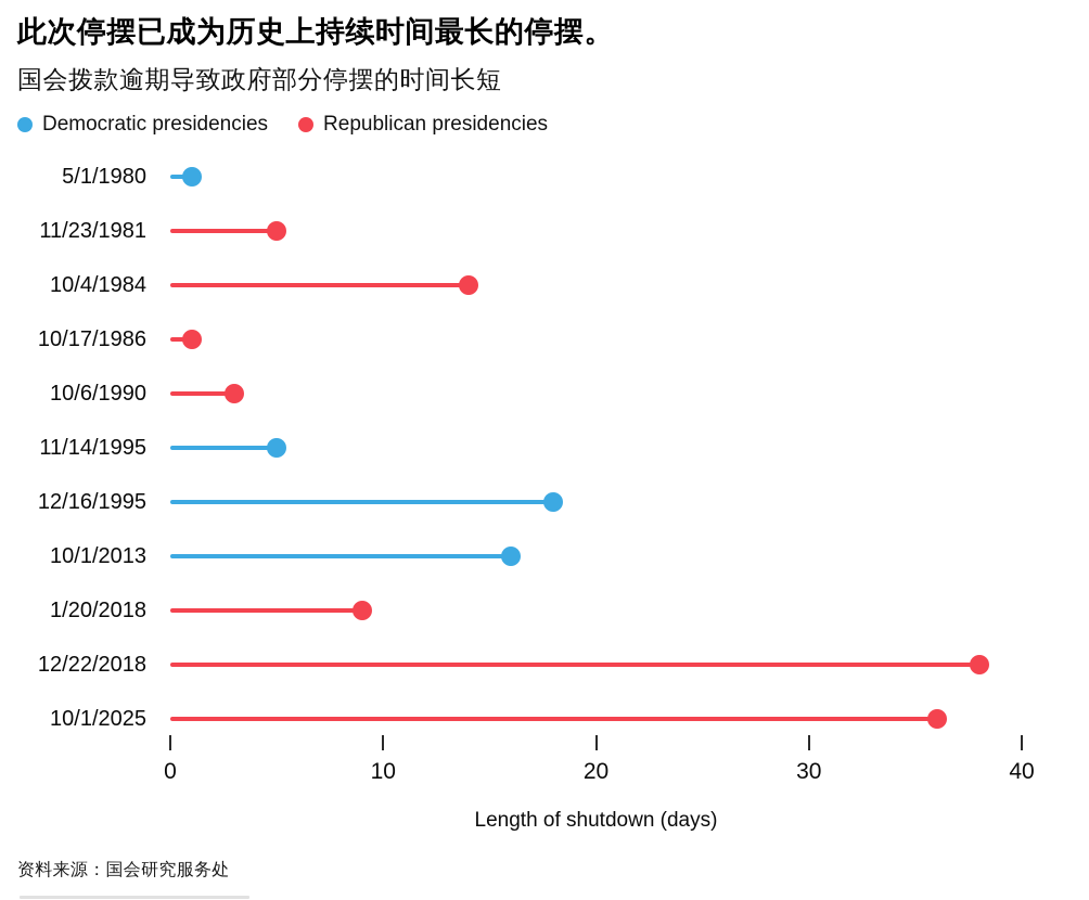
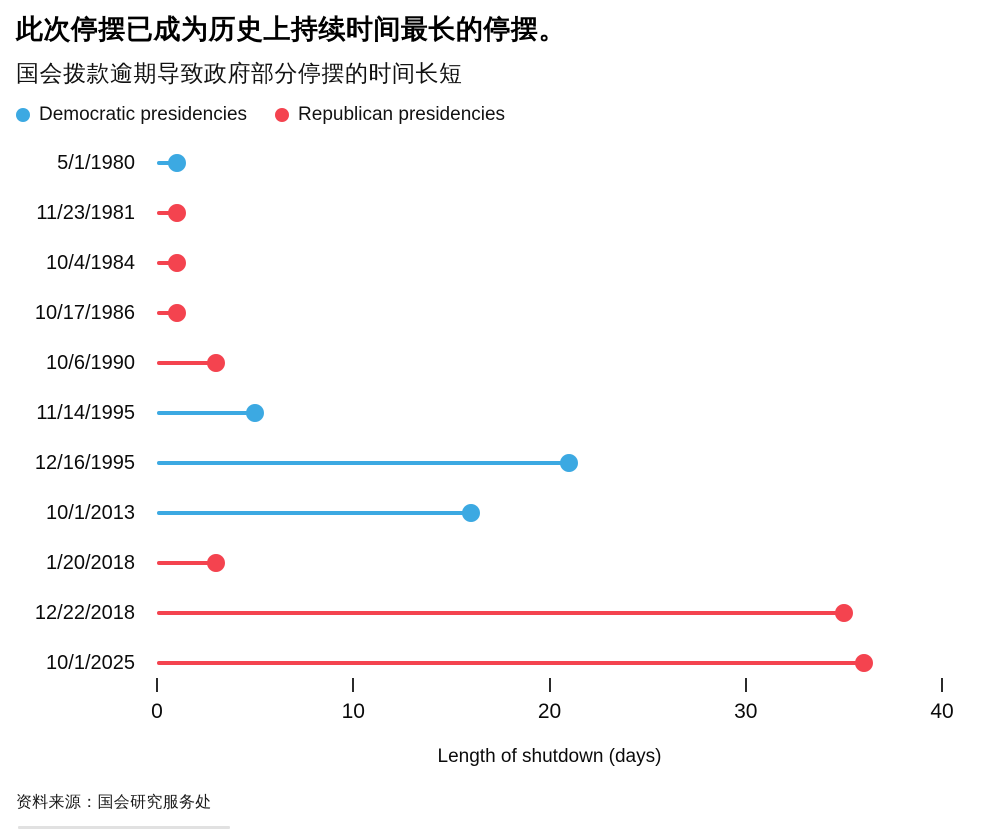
11/23/1981: 5 -> 1
10/4/1984: 14 -> 1
12/16/1995: 18 -> 21
1/20/2018: 9 -> 3
12/22/2018: 38 -> 35
